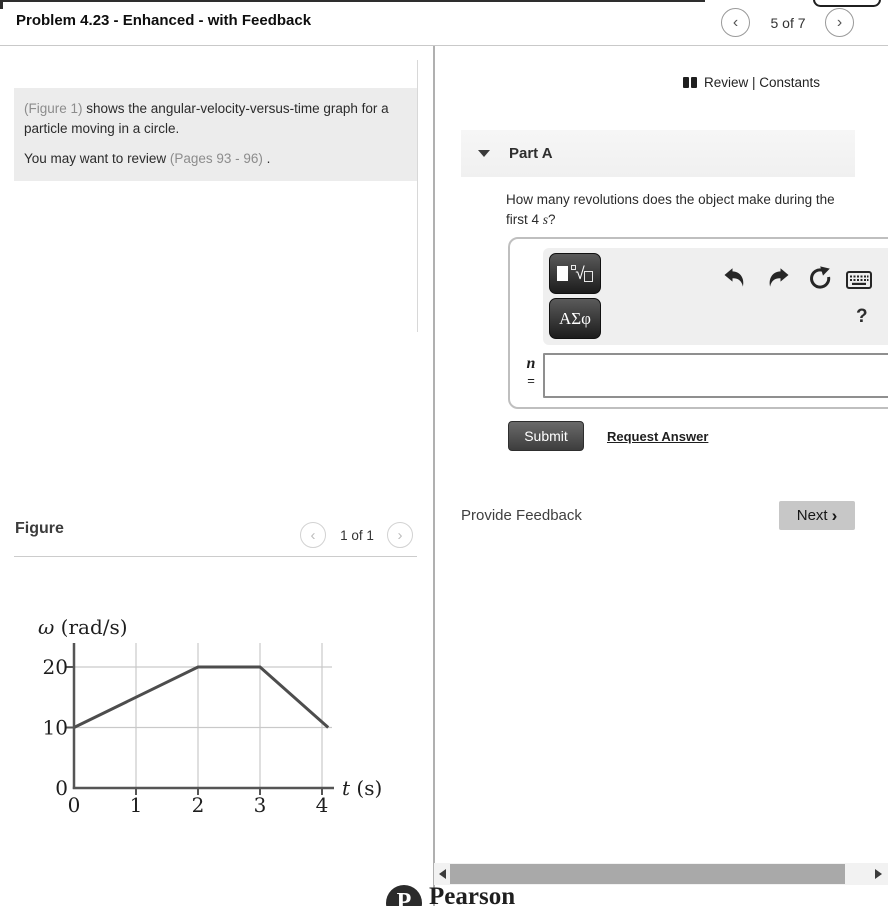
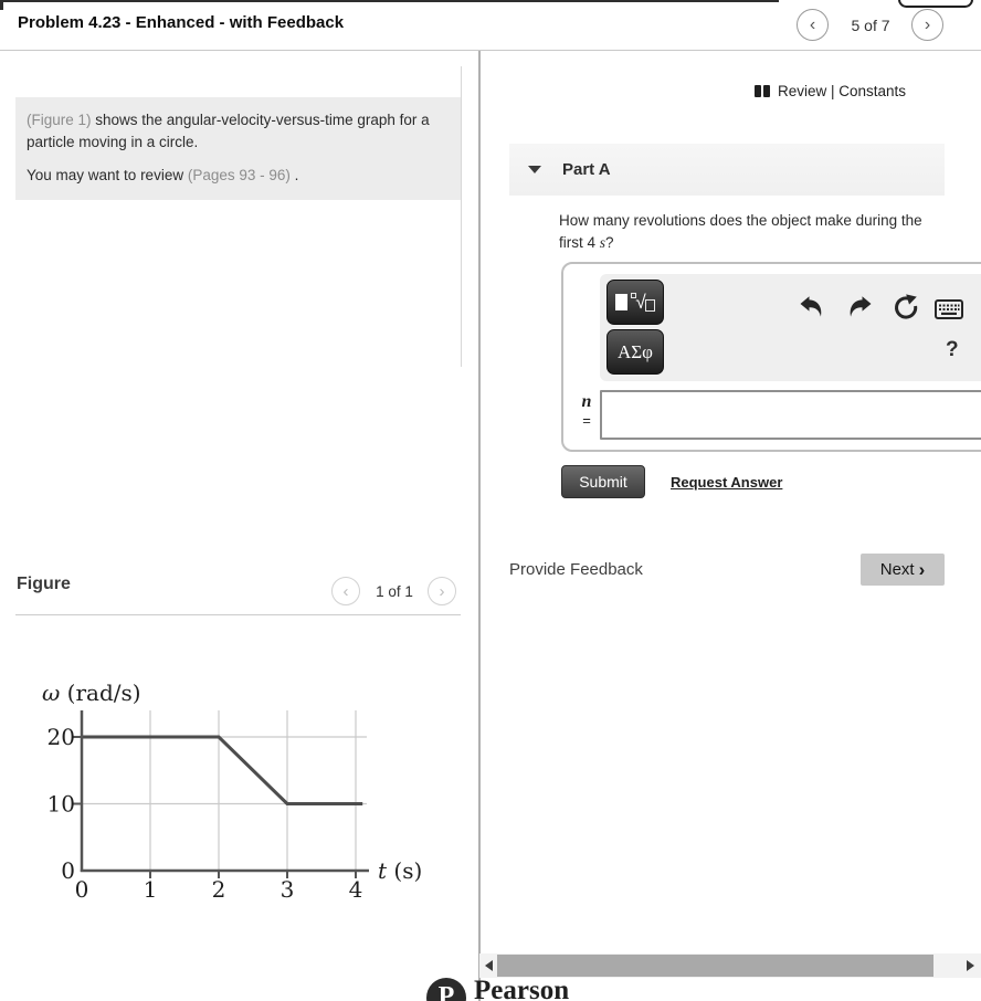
0: 10 -> 20
3: 20 -> 10
